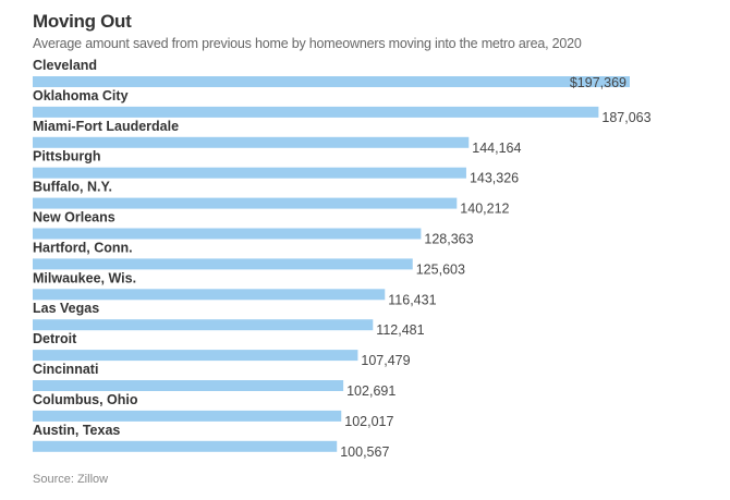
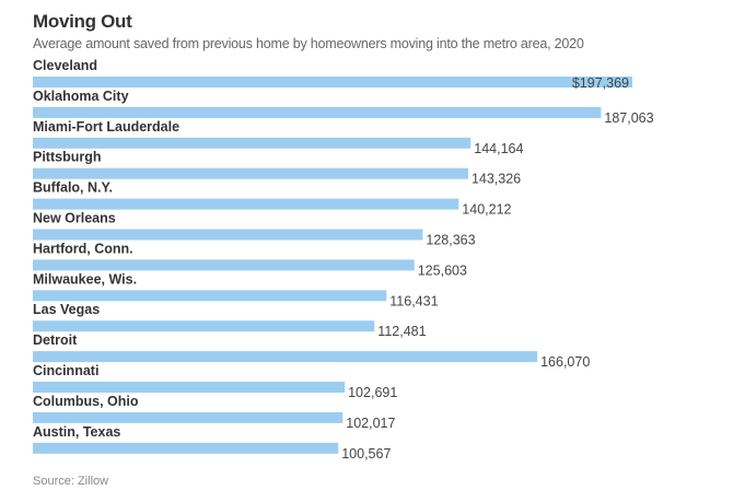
Detroit: 107,479 -> 166,070
